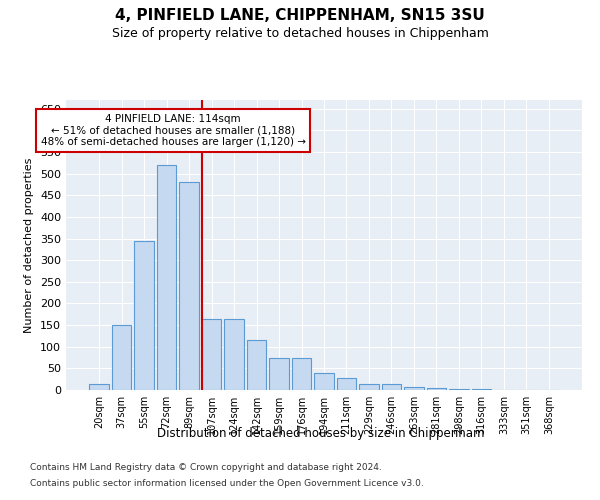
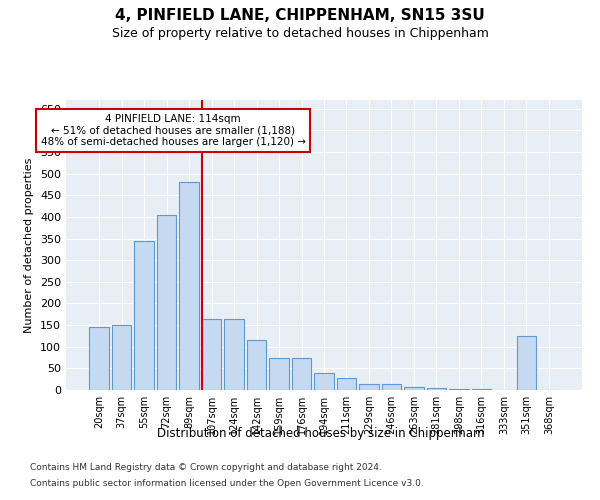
20sqm: 15 -> 145
72sqm: 520 -> 405
351sqm: 1 -> 125
